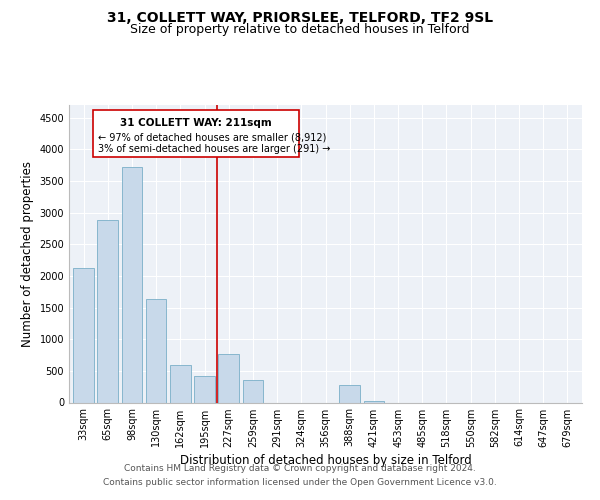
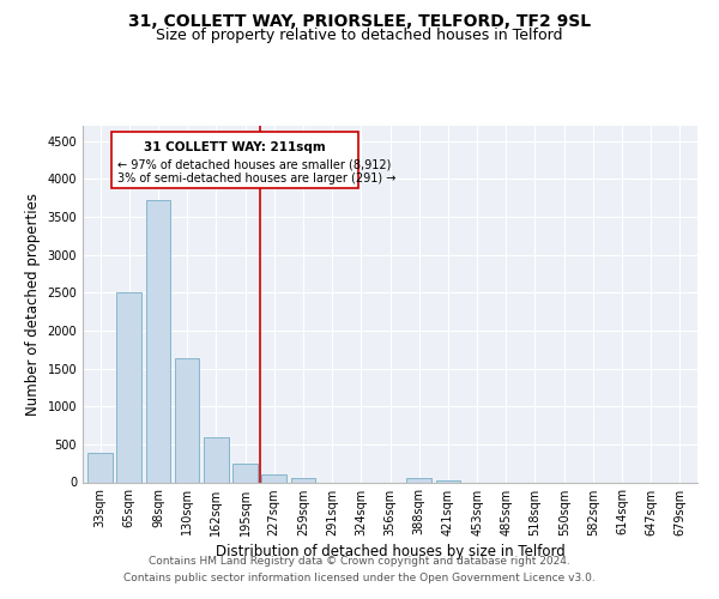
33sqm: 2120 -> 380
65sqm: 2880 -> 2500
195sqm: 420 -> 240
227sqm: 760 -> 100
259sqm: 360 -> 60
388sqm: 280 -> 50
